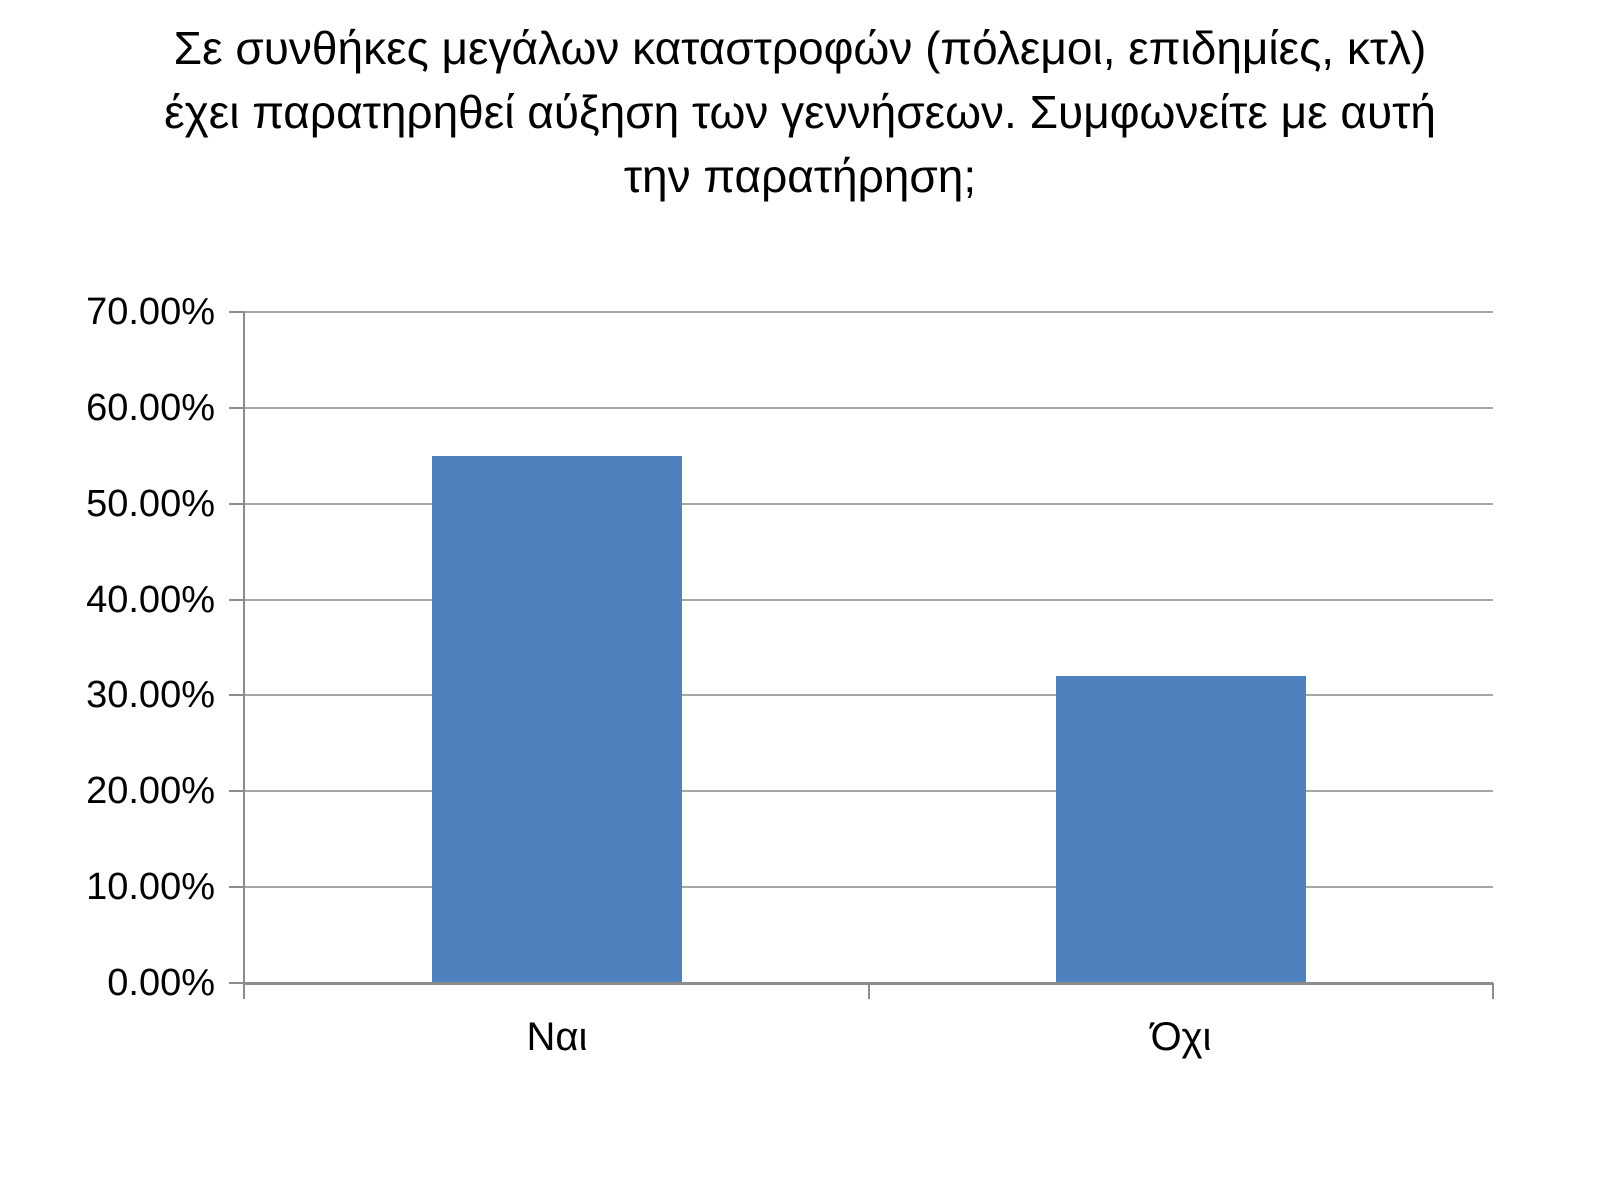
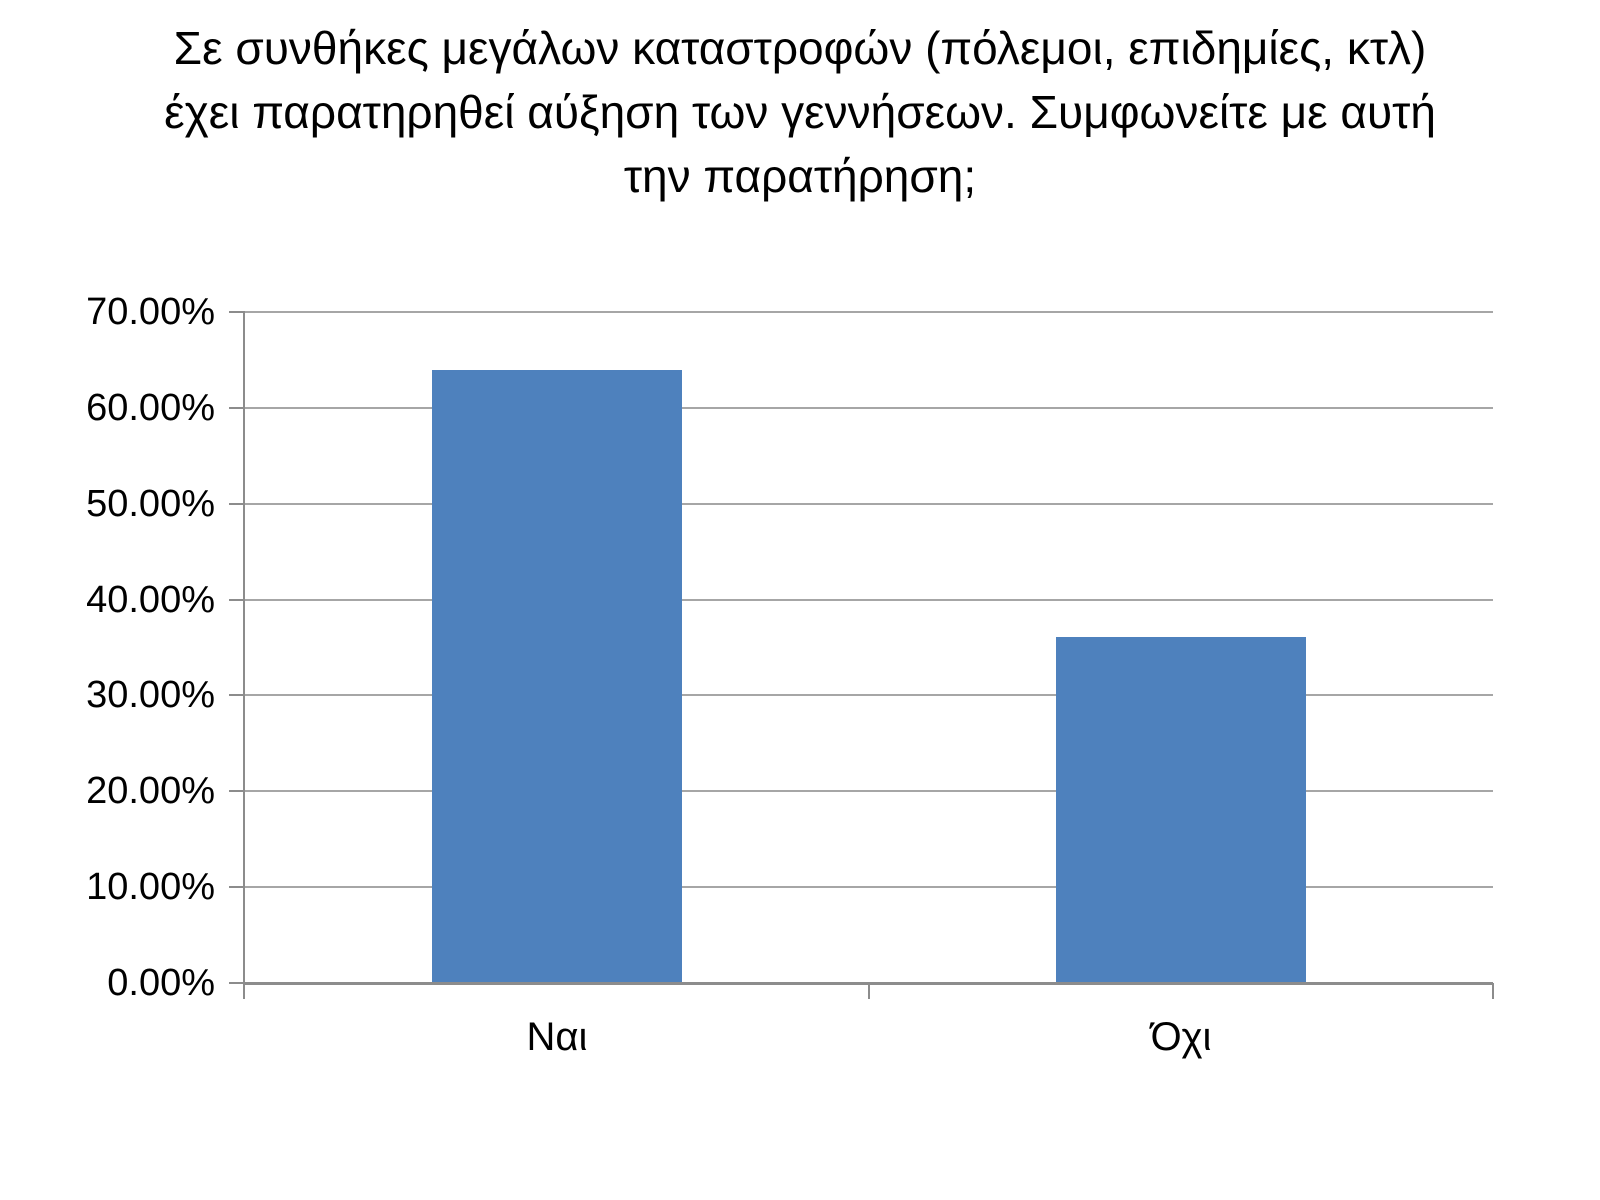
Ναι: 55% -> 64%
Όχι: 32% -> 36%
